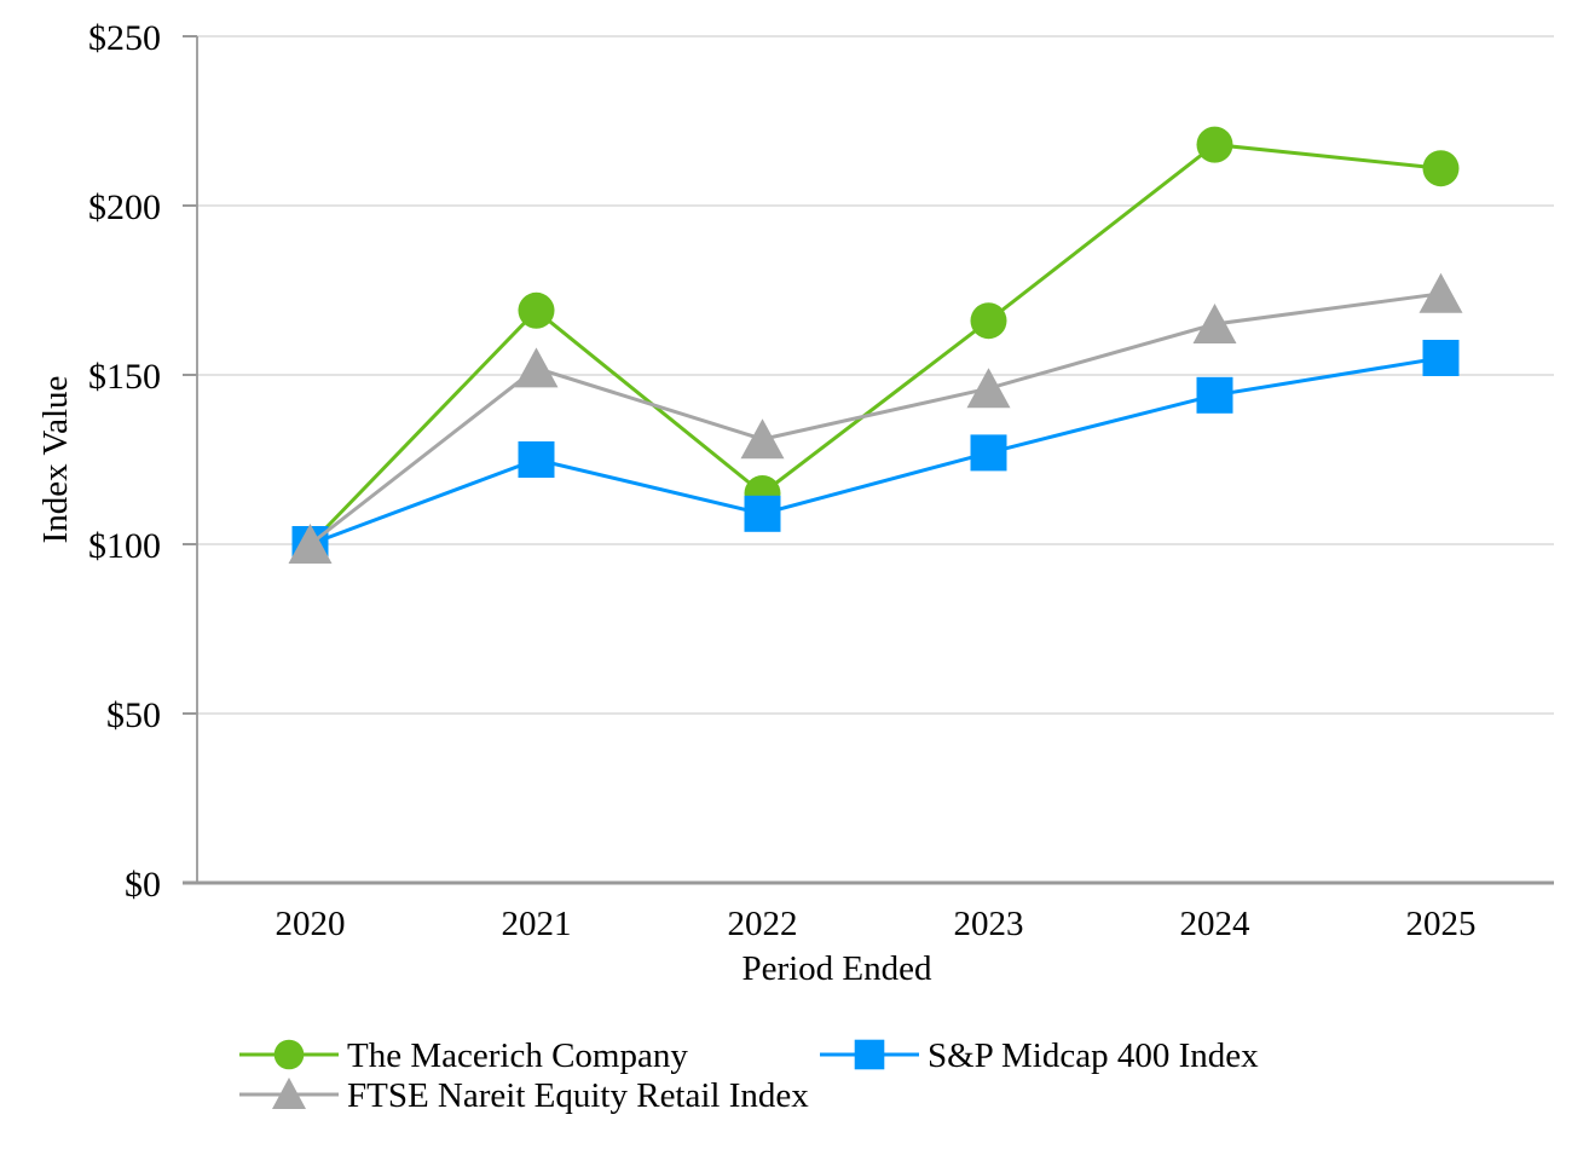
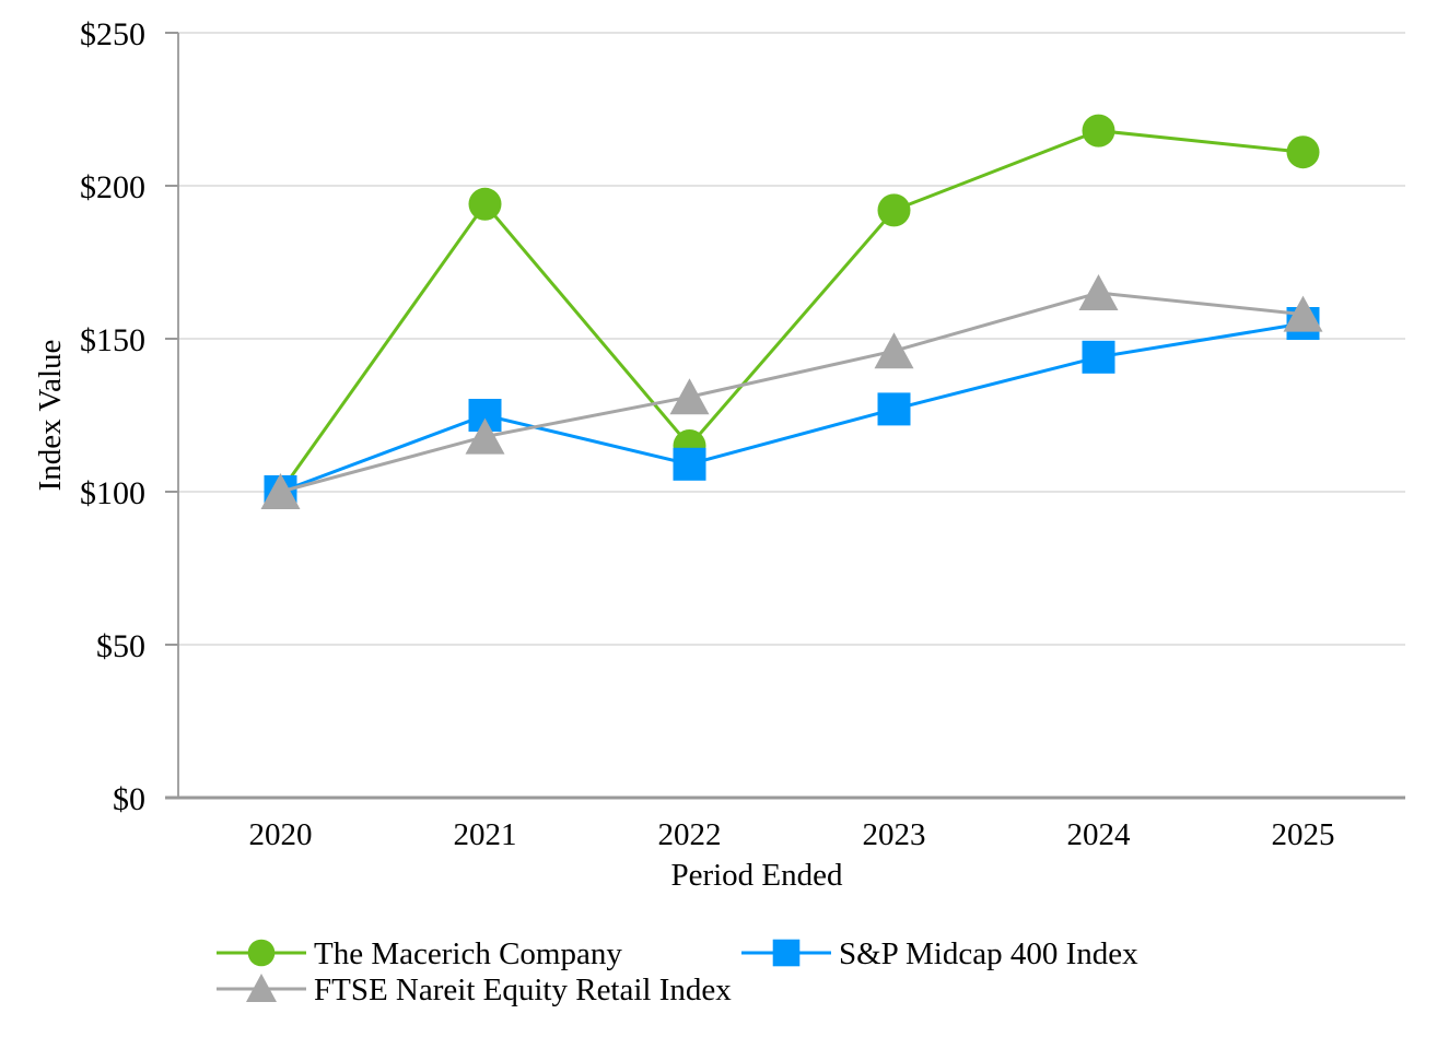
The Macerich Company/2021: $169 -> $194
FTSE Nareit Equity Retail Index/2021: $152 -> $118
The Macerich Company/2023: $166 -> $192
FTSE Nareit Equity Retail Index/2025: $174 -> $158
